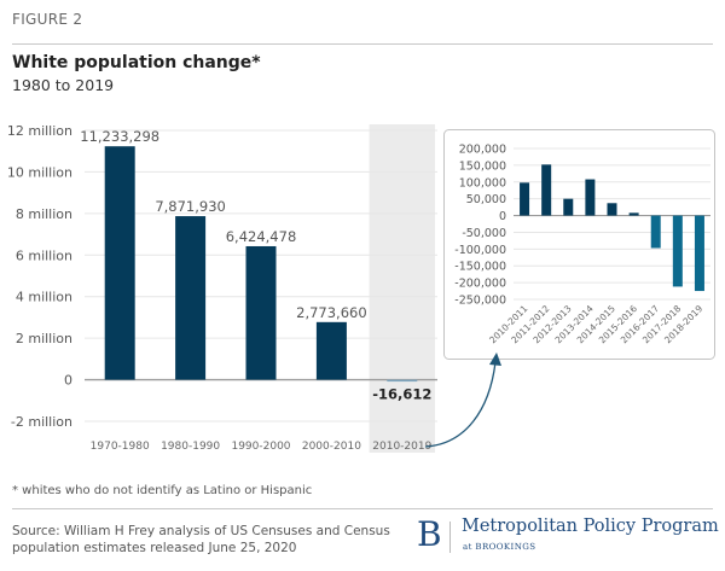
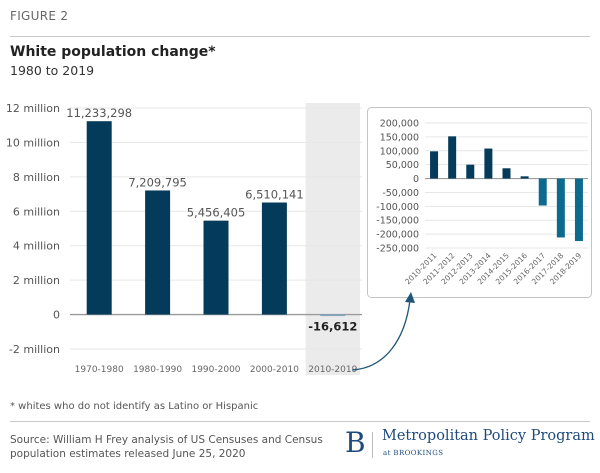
White population change*/1980-1990: 7,871,930 -> 7,209,795
White population change*/1990-2000: 6,424,478 -> 5,456,405
White population change*/2000-2010: 2,773,660 -> 6,510,141
